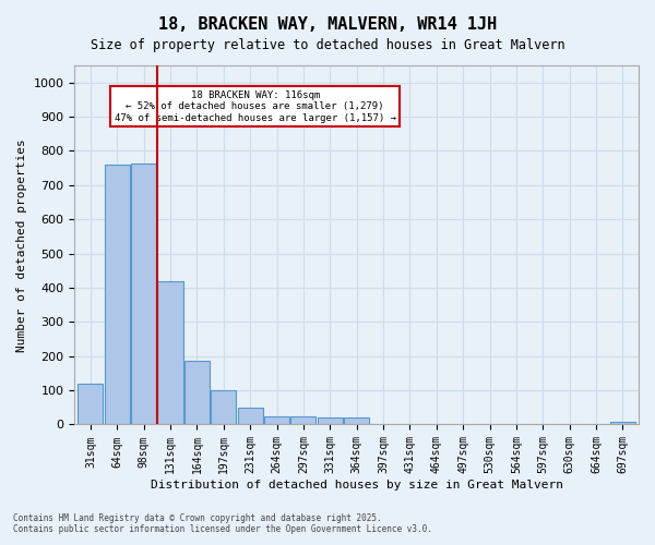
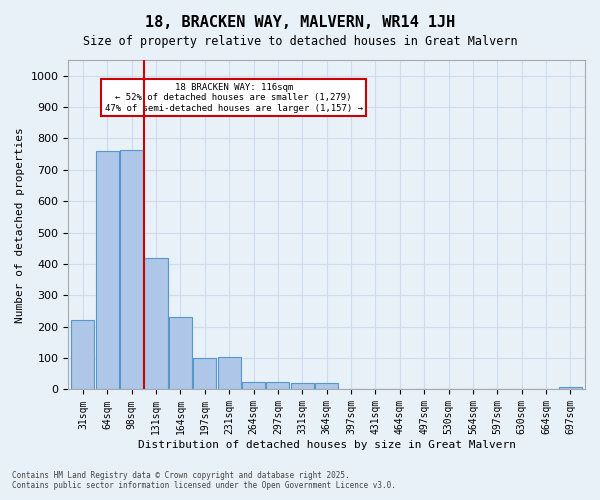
31sqm: 120 -> 220
164sqm: 185 -> 230
231sqm: 48 -> 105
